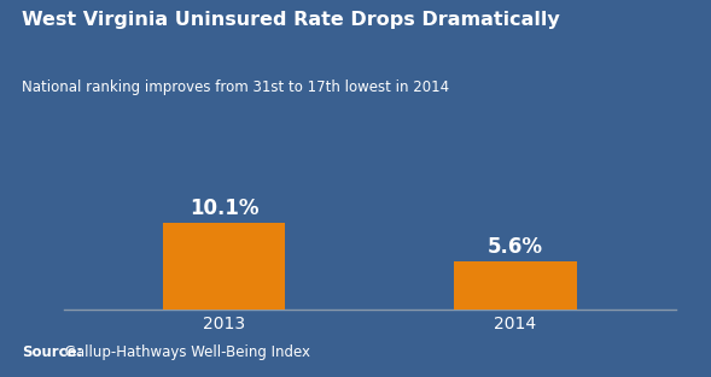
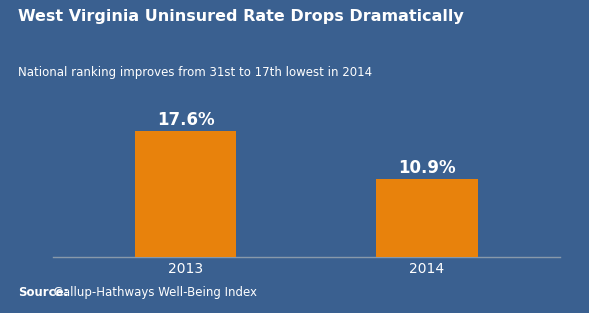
2013: 10.1% -> 17.6%
2014: 5.6% -> 10.9%
